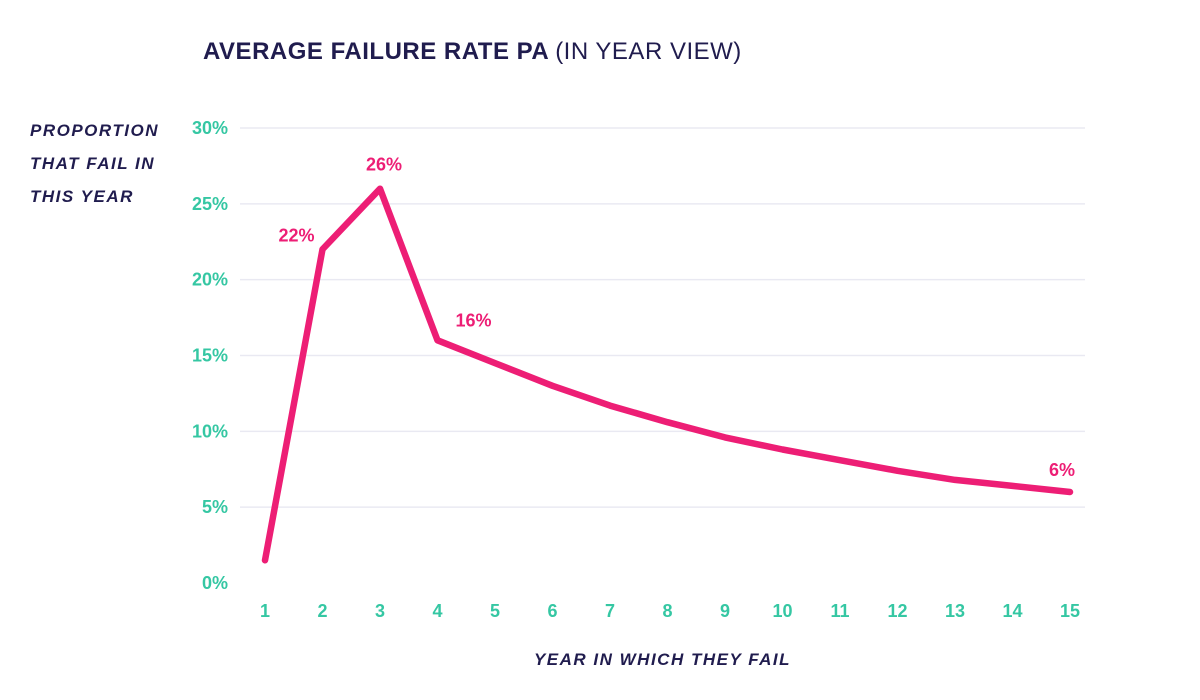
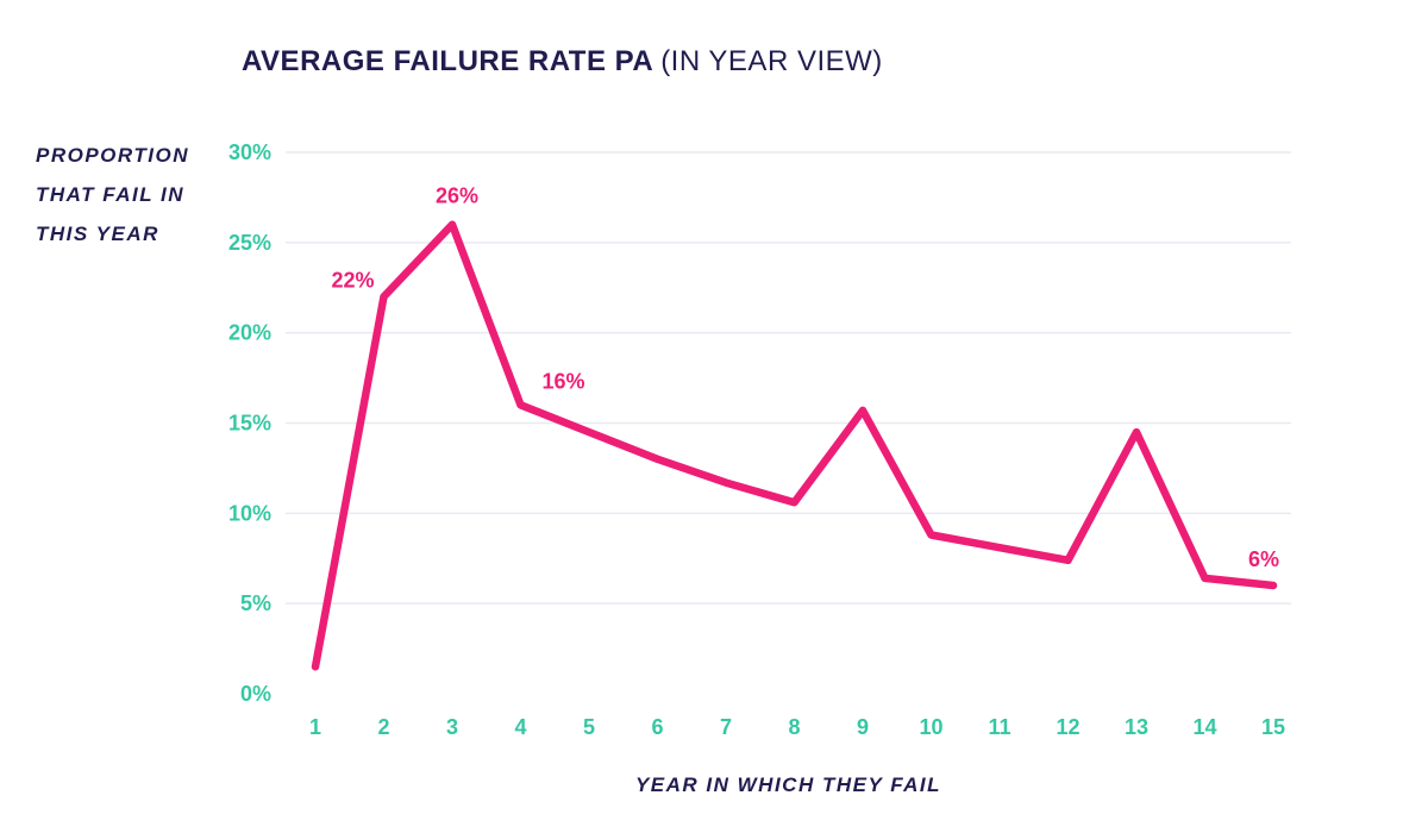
9: 9.6% -> 15.7%
13: 6.8% -> 14.5%
